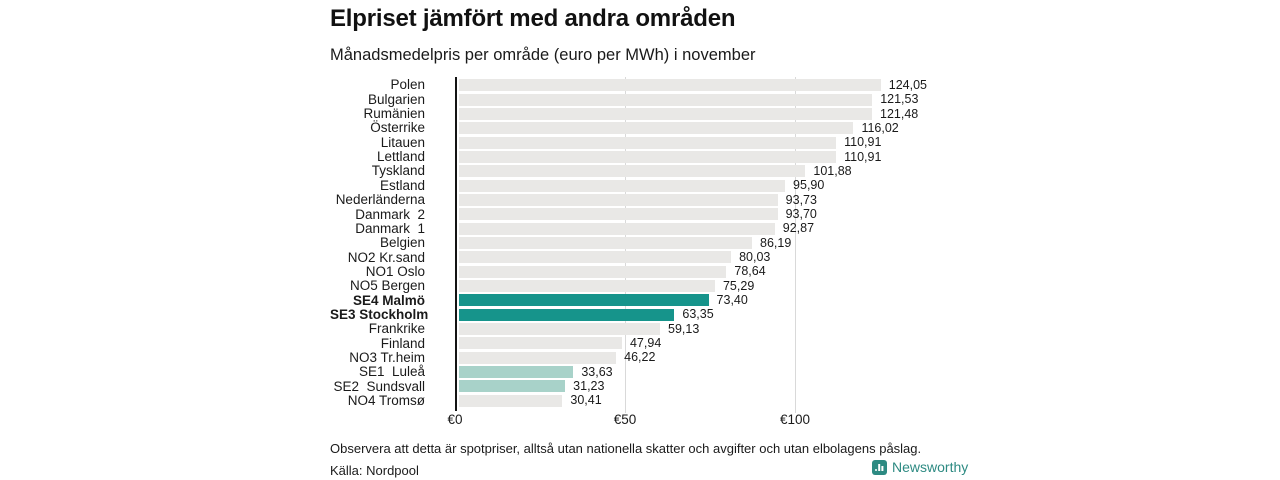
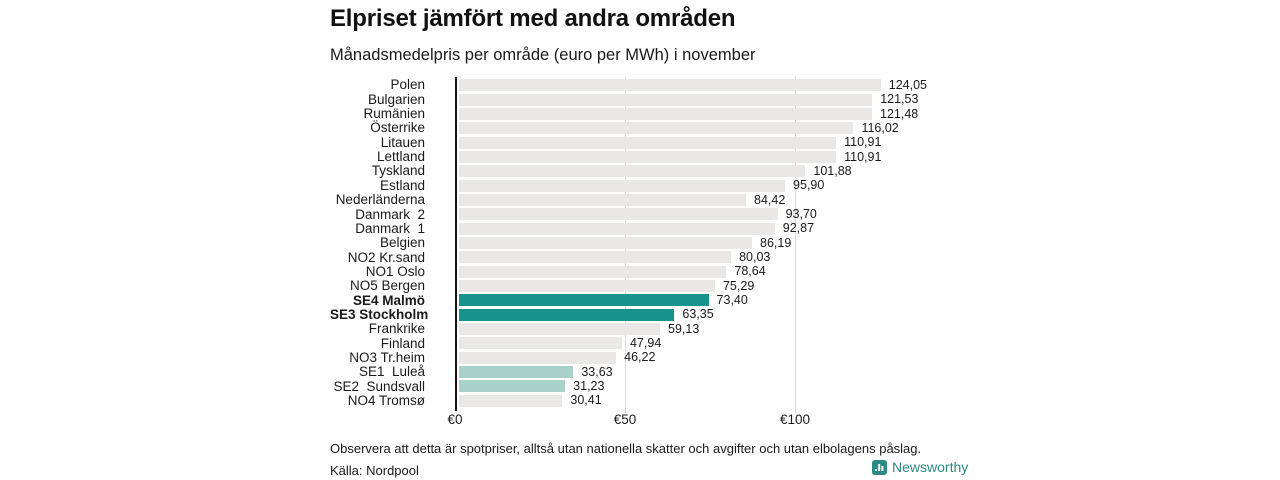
Nederländerna: 93,73 -> 84,42
